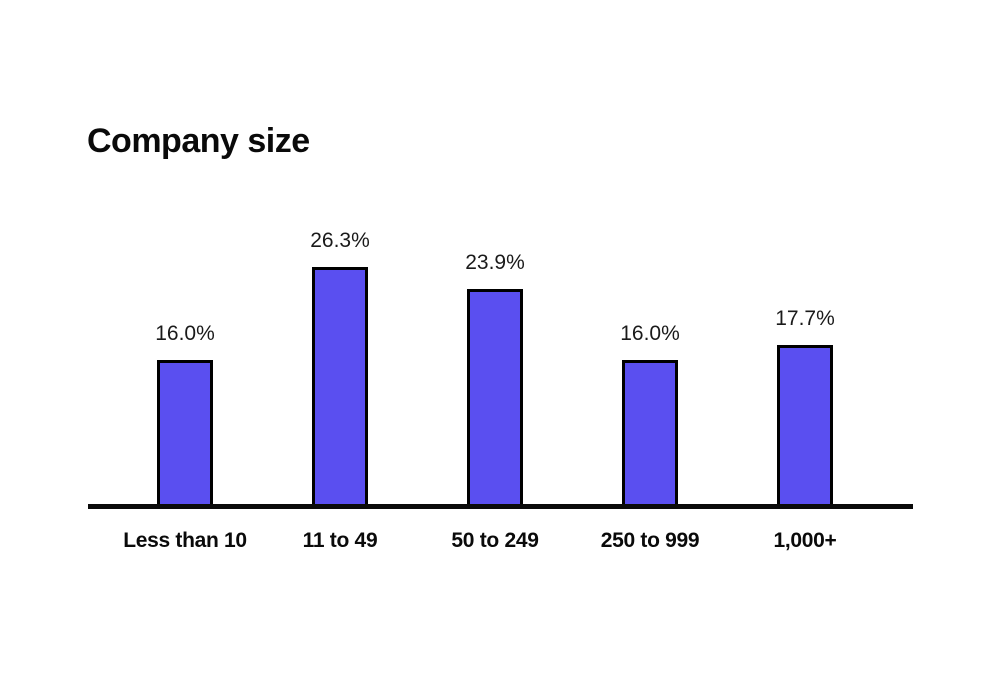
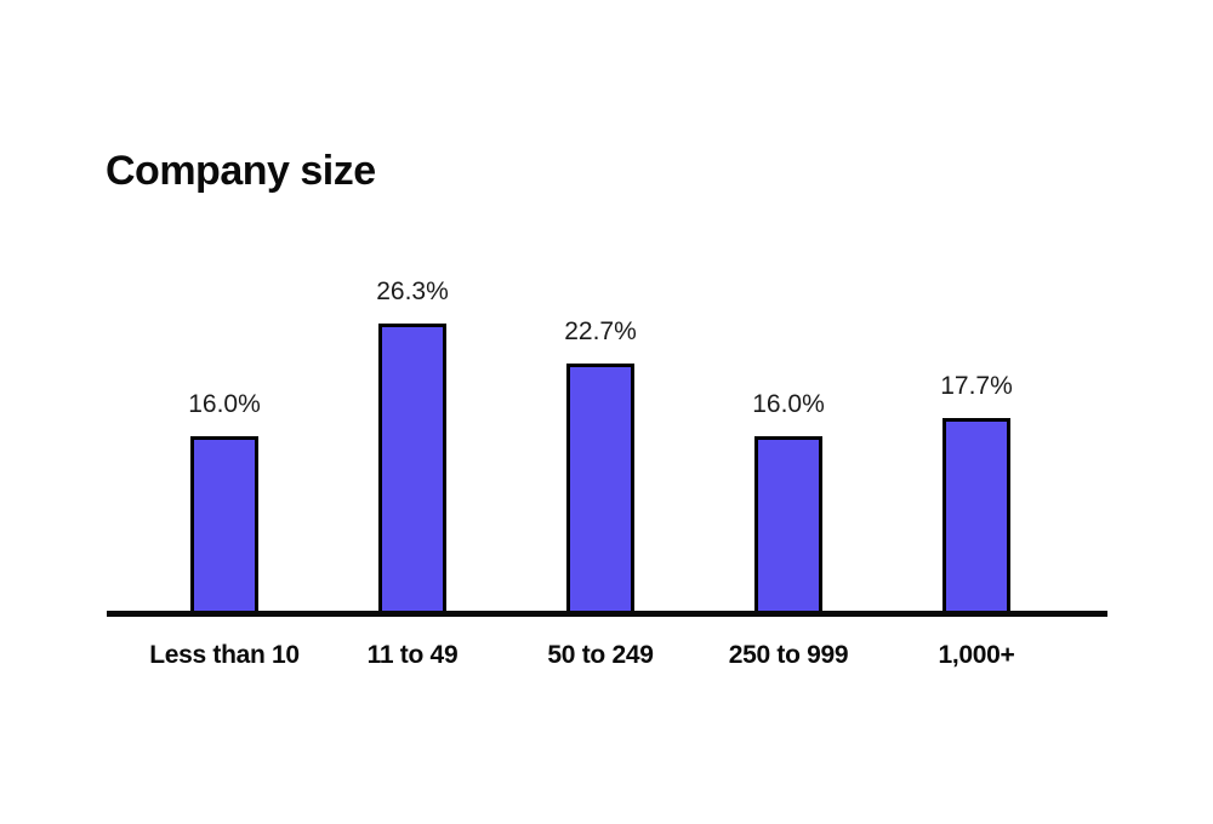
50 to 249: 23.9% -> 22.7%
